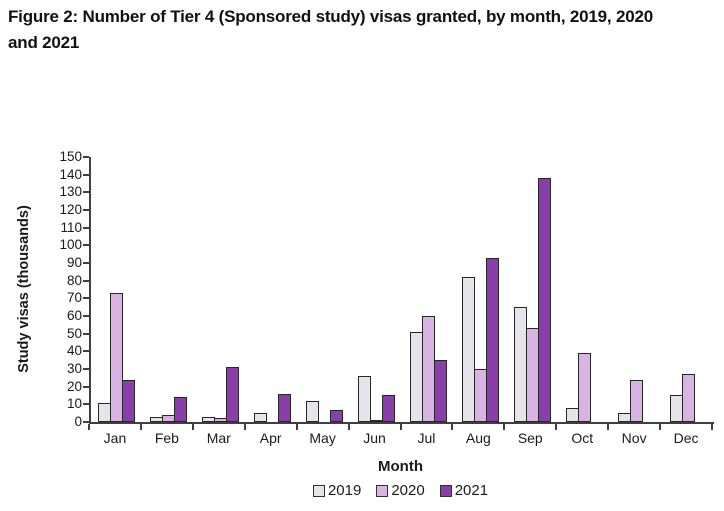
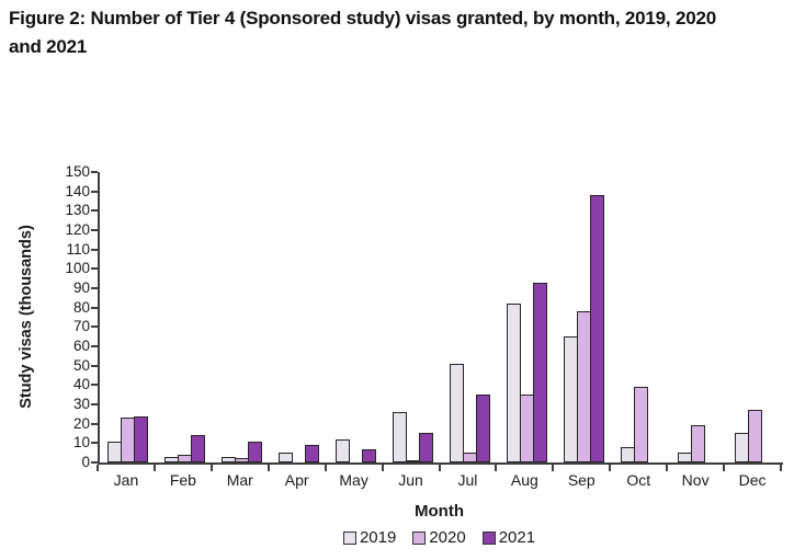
2020/Jan: 73 -> 23
2021/Mar: 31 -> 11
2021/Apr: 16 -> 9
2020/Jul: 60 -> 5
2020/Aug: 30 -> 35
2020/Sep: 53 -> 78
2020/Nov: 24 -> 19
